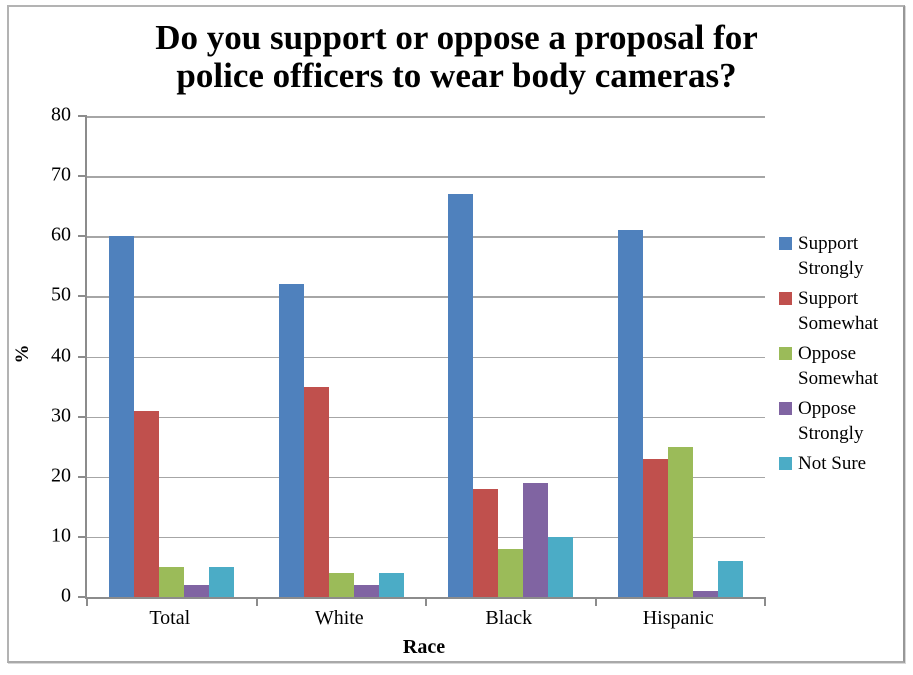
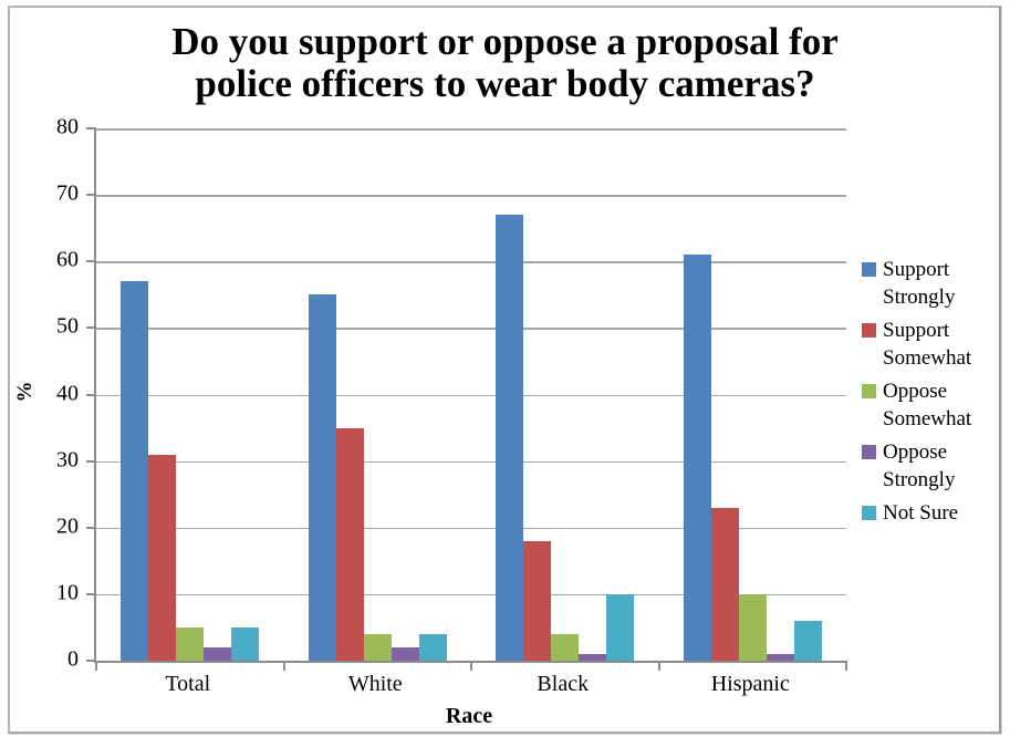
Support Strongly/Total: 60 -> 57
Support Strongly/White: 52 -> 55
Oppose Somewhat/Black: 8 -> 4
Oppose Strongly/Black: 19 -> 1
Oppose Somewhat/Hispanic: 25 -> 10
